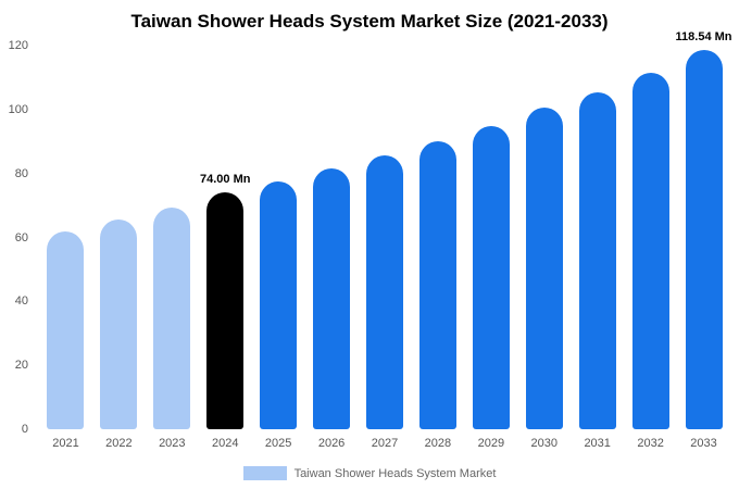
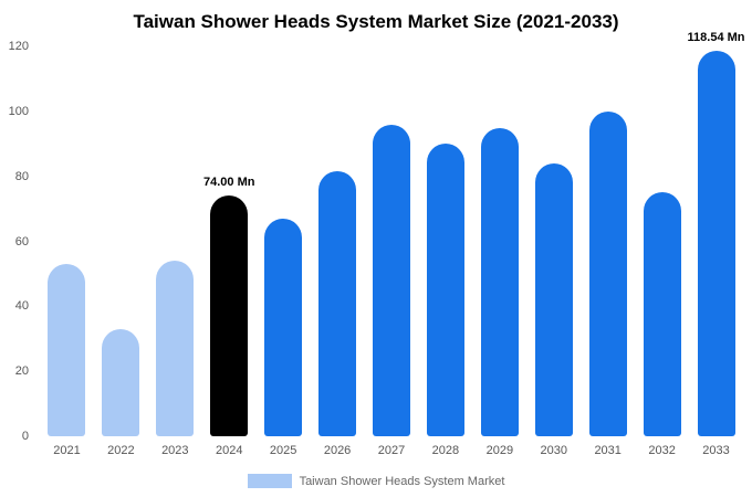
2021: 62 -> 53
2022: 66 -> 33
2023: 70 -> 54
2025: 78 -> 67
2027: 86 -> 96
2030: 100 -> 84
2031: 106 -> 100
2032: 112 -> 75
